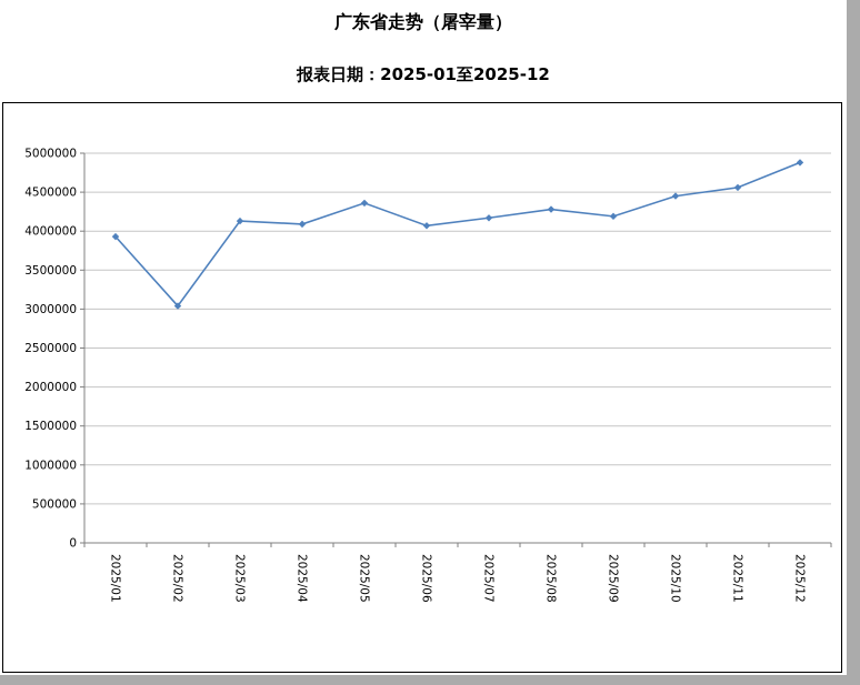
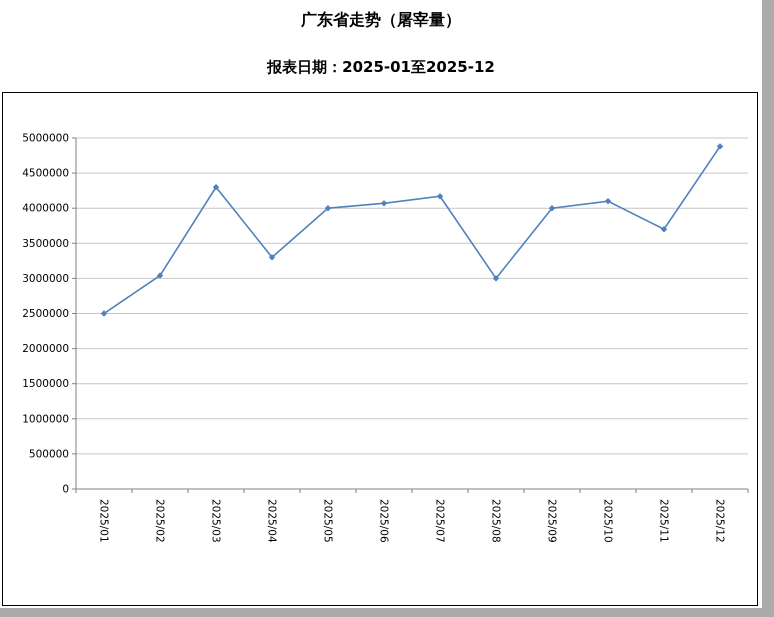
2025/01: 3900000 -> 2500000
2025/03: 4100000 -> 4300000
2025/04: 4100000 -> 3300000
2025/05: 4400000 -> 4000000
2025/08: 4300000 -> 3000000
2025/09: 4200000 -> 4000000
2025/10: 4400000 -> 4100000
2025/11: 4600000 -> 3700000
